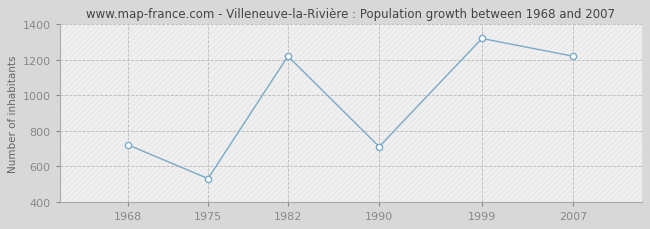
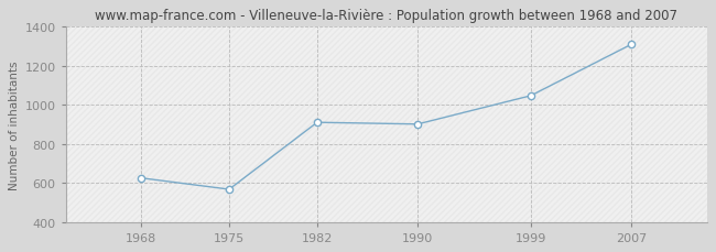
1968: 720 -> 620
1975: 530 -> 570
1982: 1220 -> 910
1990: 710 -> 900
1999: 1320 -> 1050
2007: 1220 -> 1310
